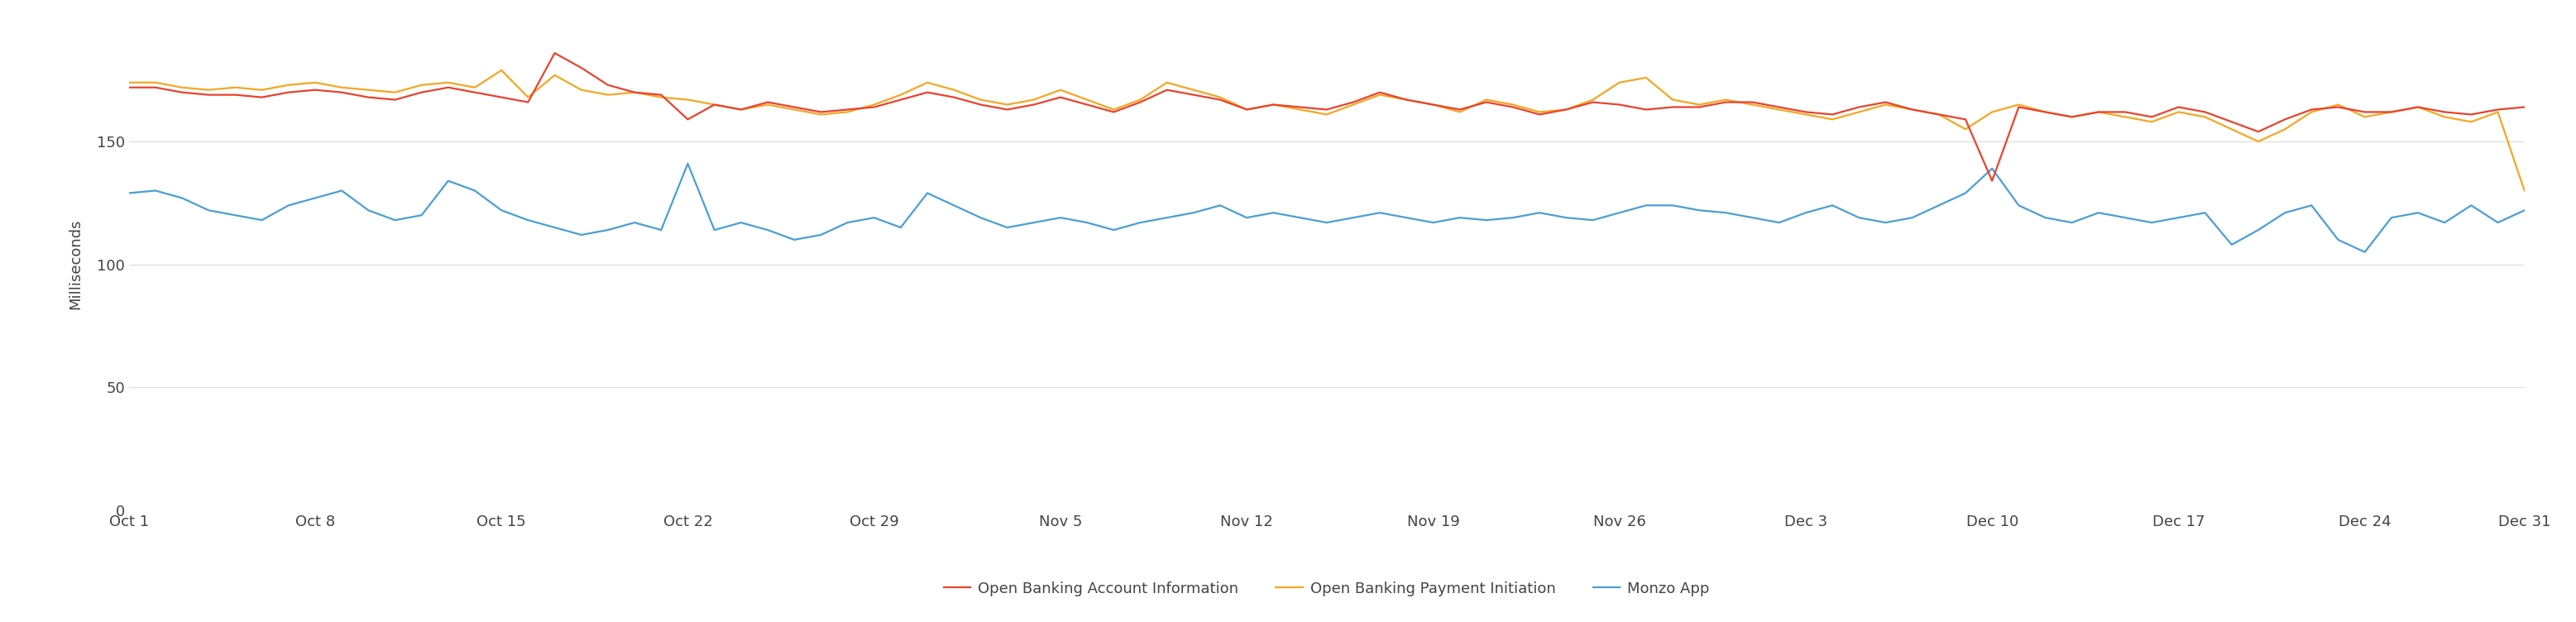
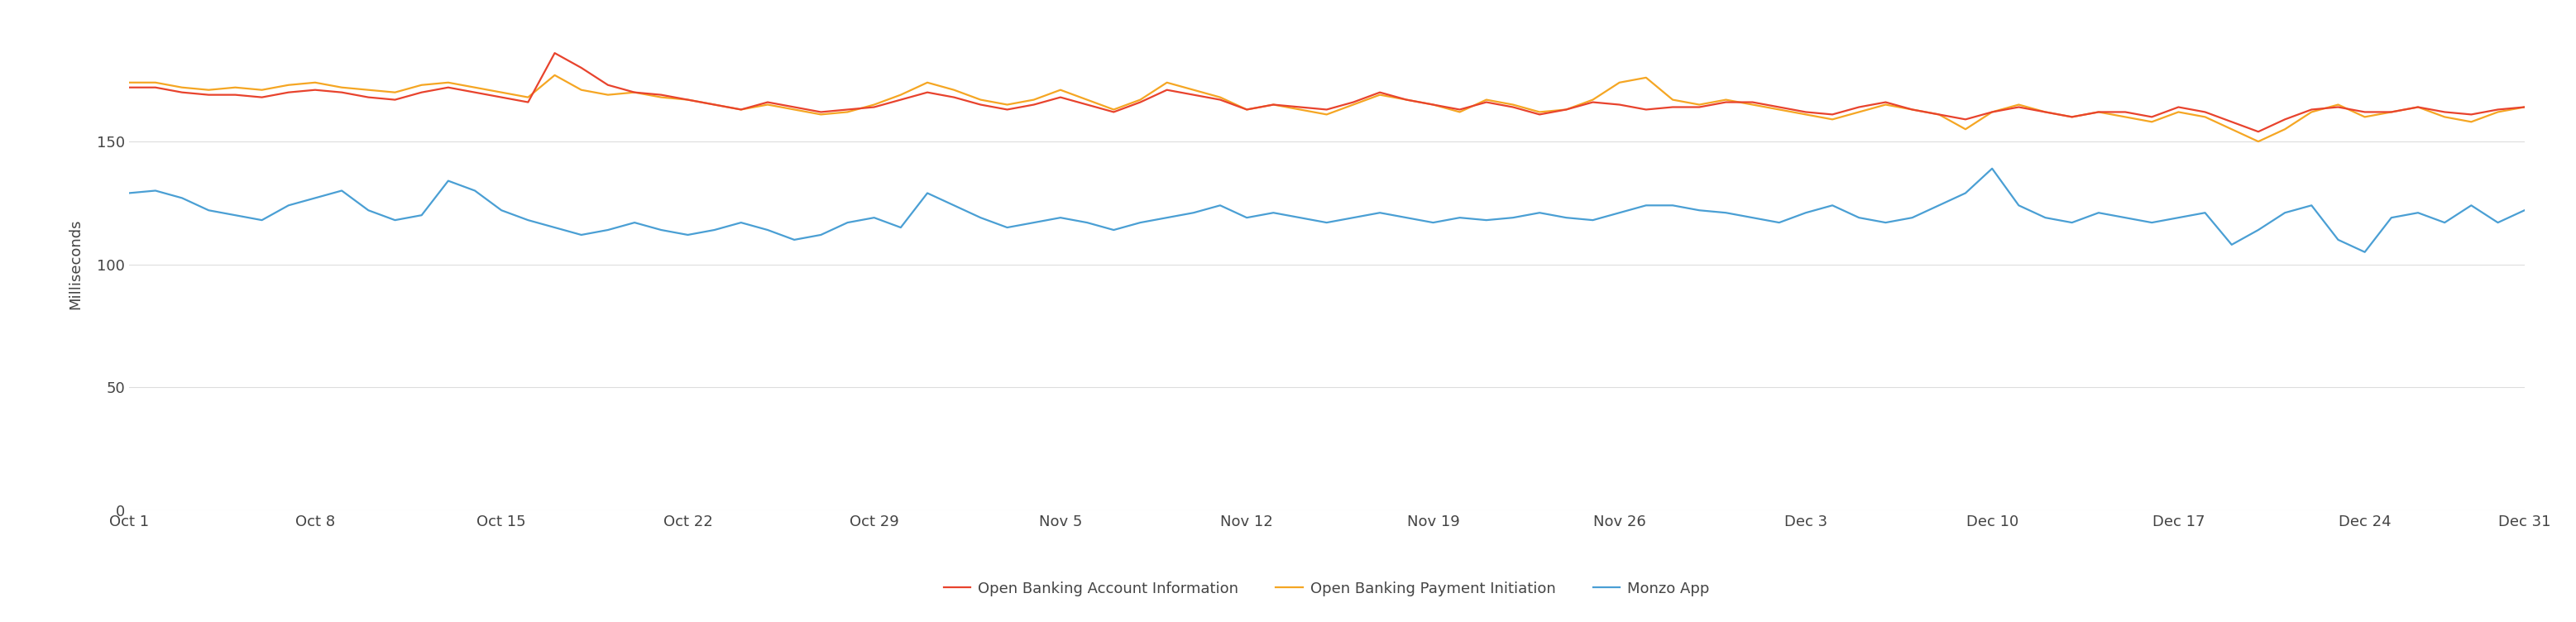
Open Banking Payment Initiation/Oct 15: 179 -> 170
Open Banking Account Information/Oct 22: 159 -> 167
Monzo App/Oct 22: 141 -> 112
Open Banking Account Information/Dec 10: 134 -> 162
Open Banking Payment Initiation/Dec 31: 130 -> 164
